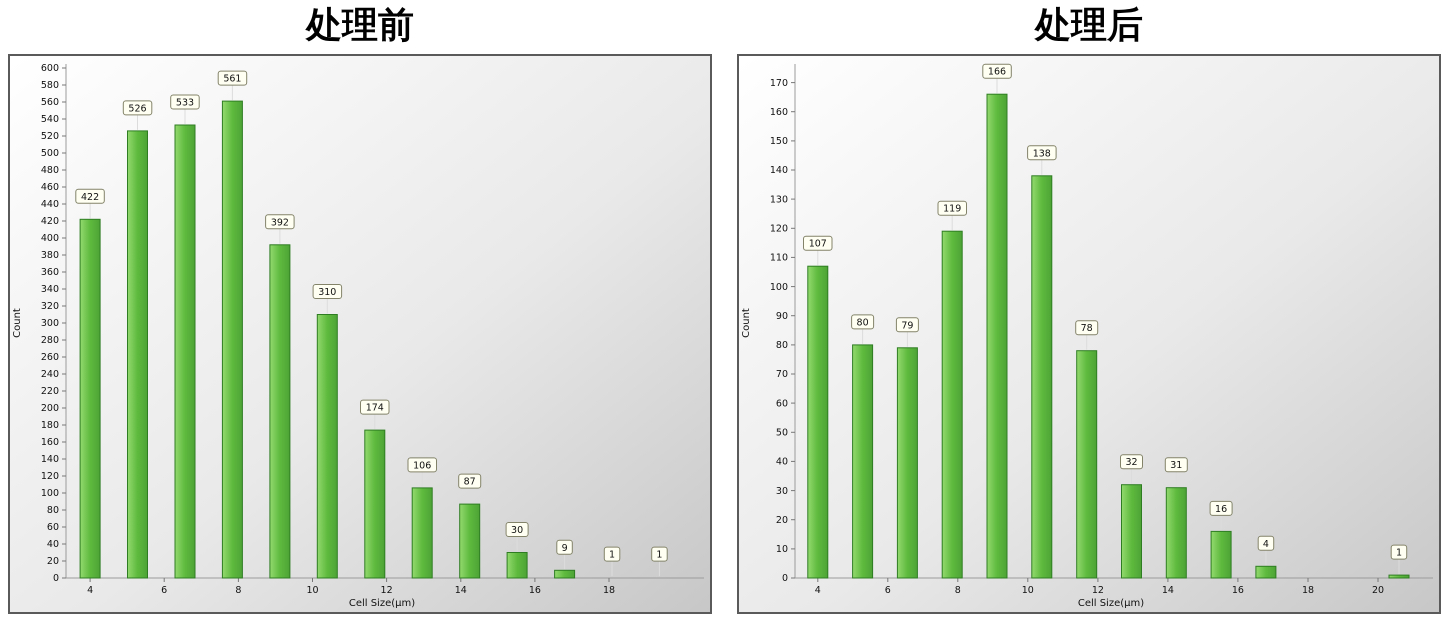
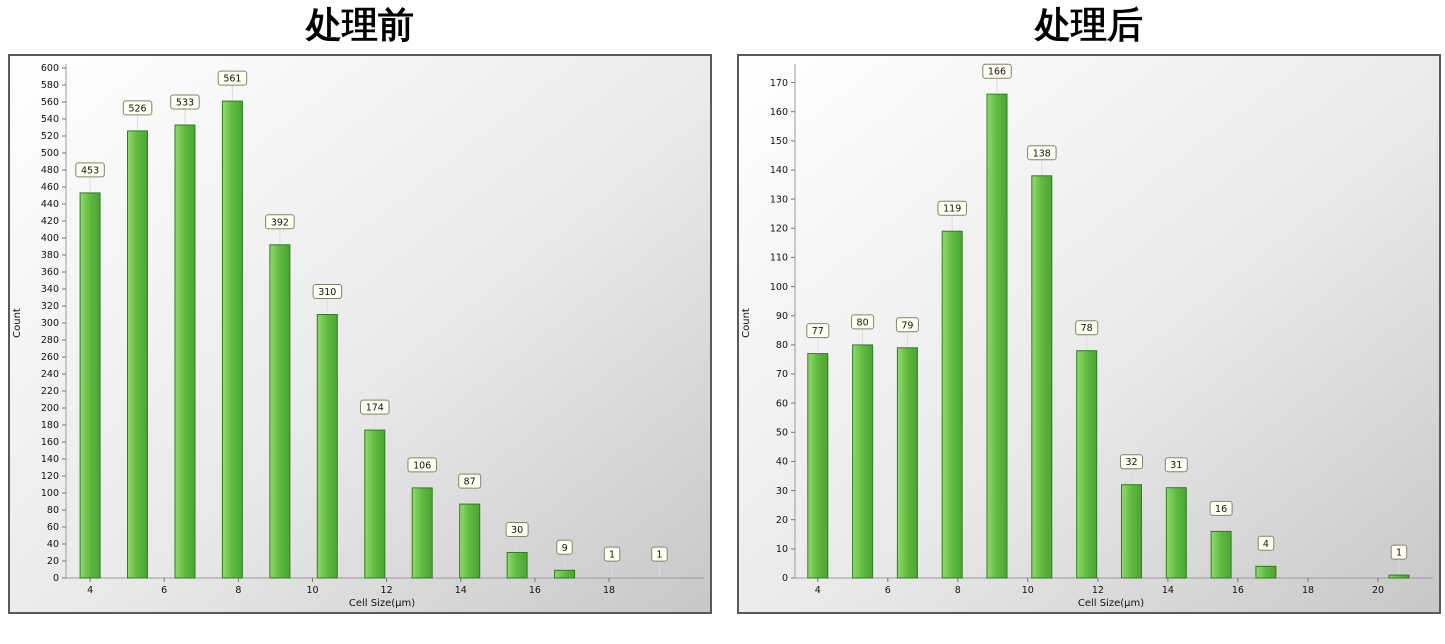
处理前/4: 422 -> 453
处理后/4: 107 -> 77
